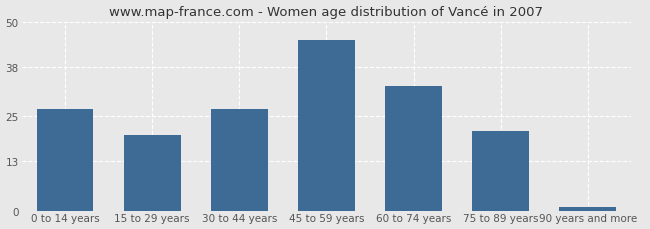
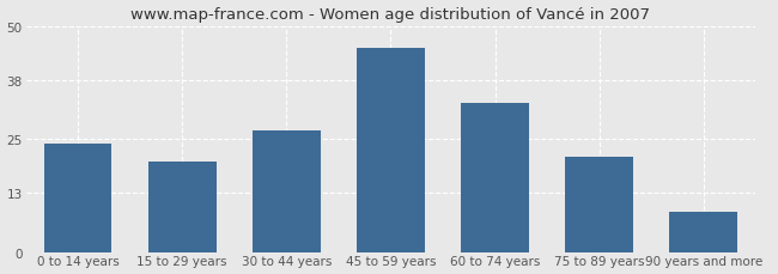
0 to 14 years: 27 -> 24
90 years and more: 1 -> 9
